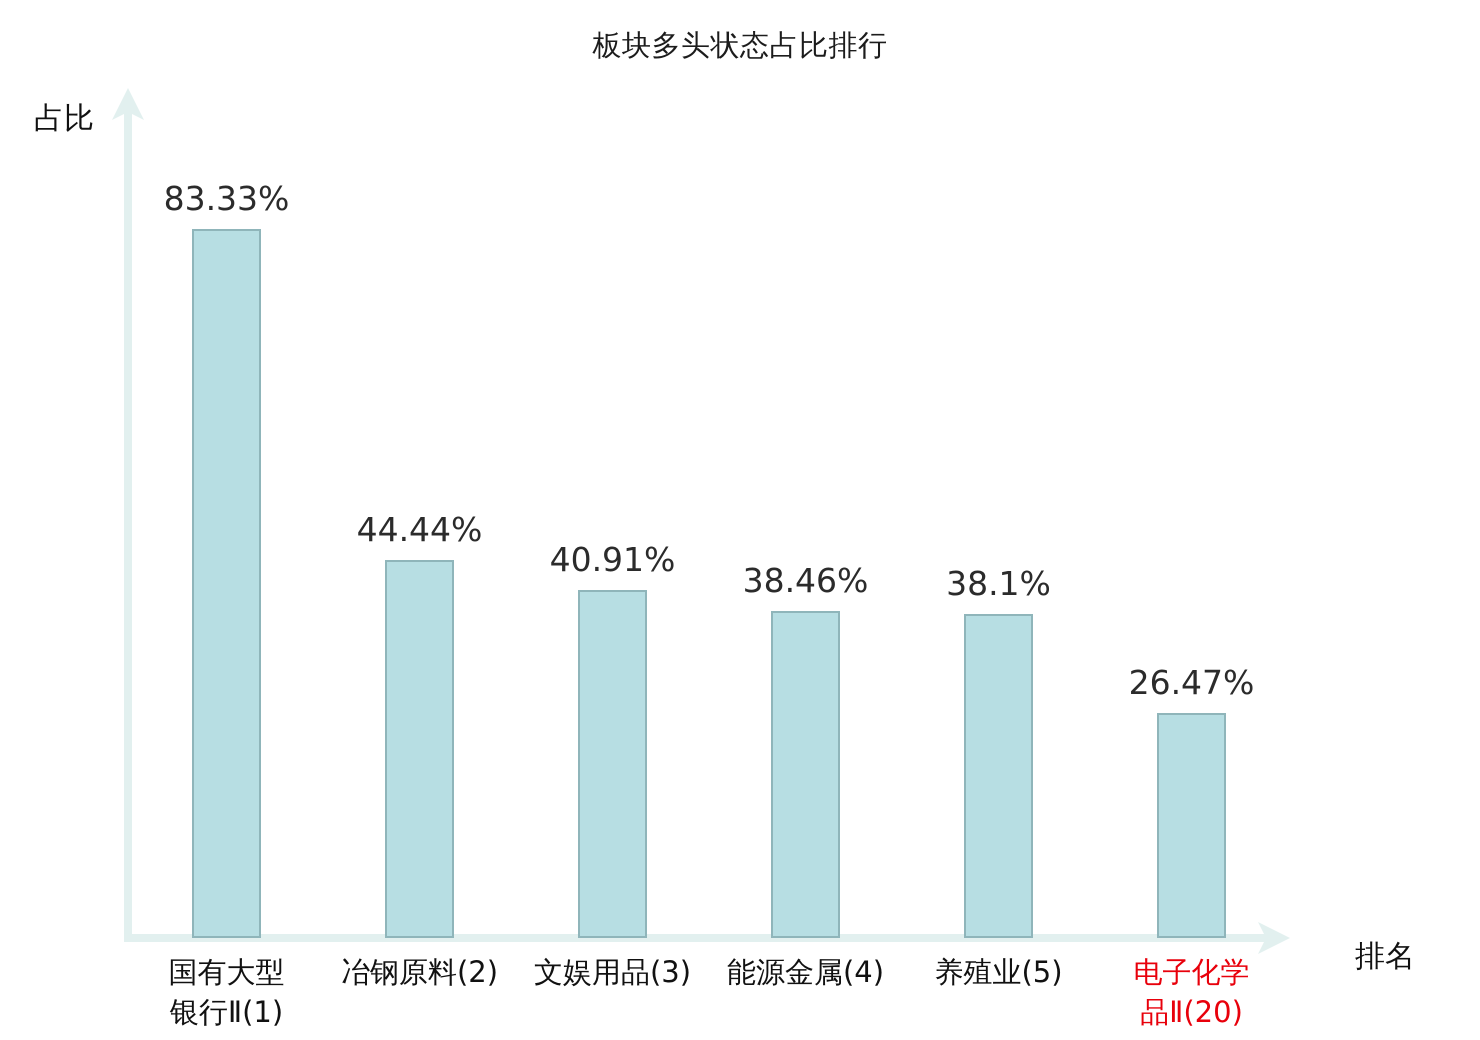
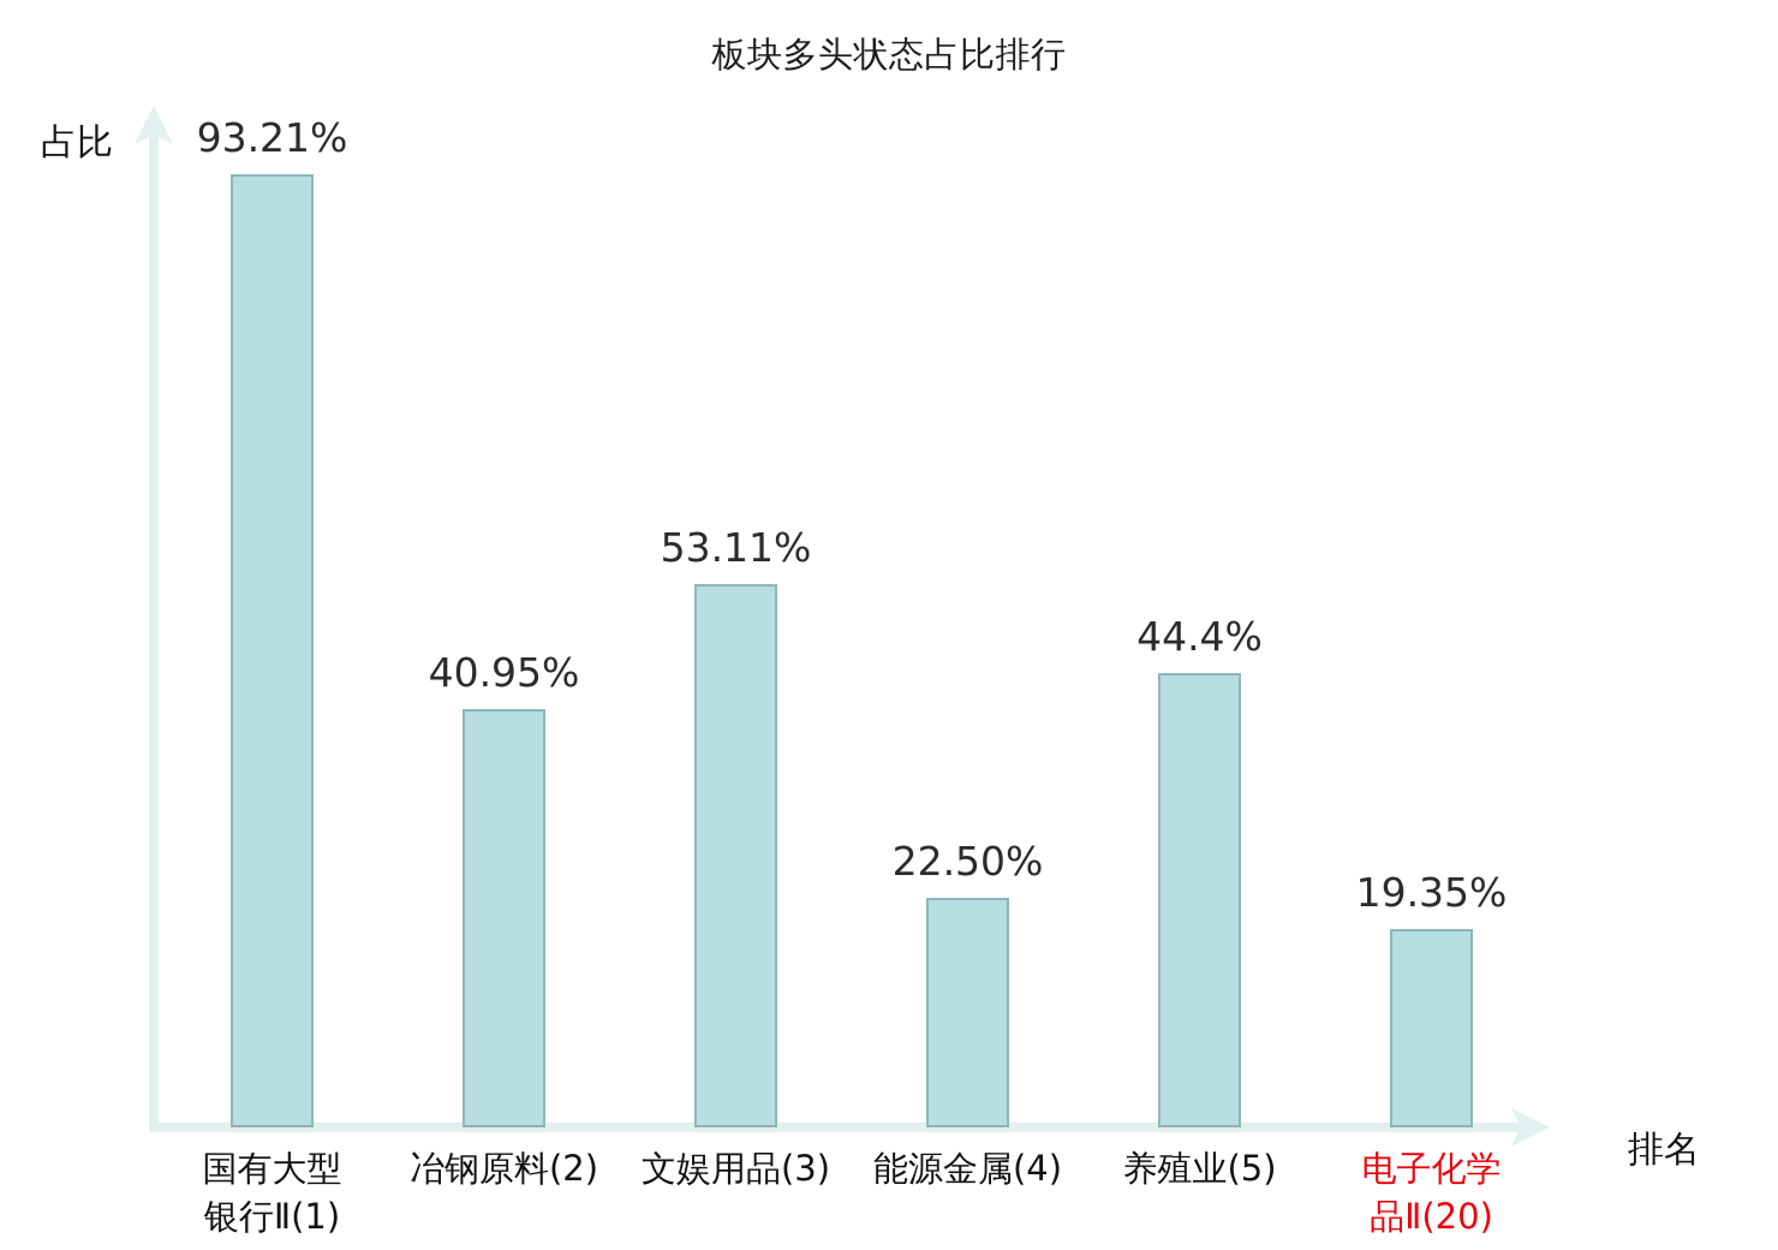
国有大型 银行Ⅱ(1): 83.33% -> 93.21%
冶钢原料(2): 44.44% -> 40.95%
文娱用品(3): 40.91% -> 53.11%
能源金属(4): 38.46% -> 22.50%
养殖业(5): 38.1% -> 44.4%
电子化学 品Ⅱ(20): 26.47% -> 19.35%
